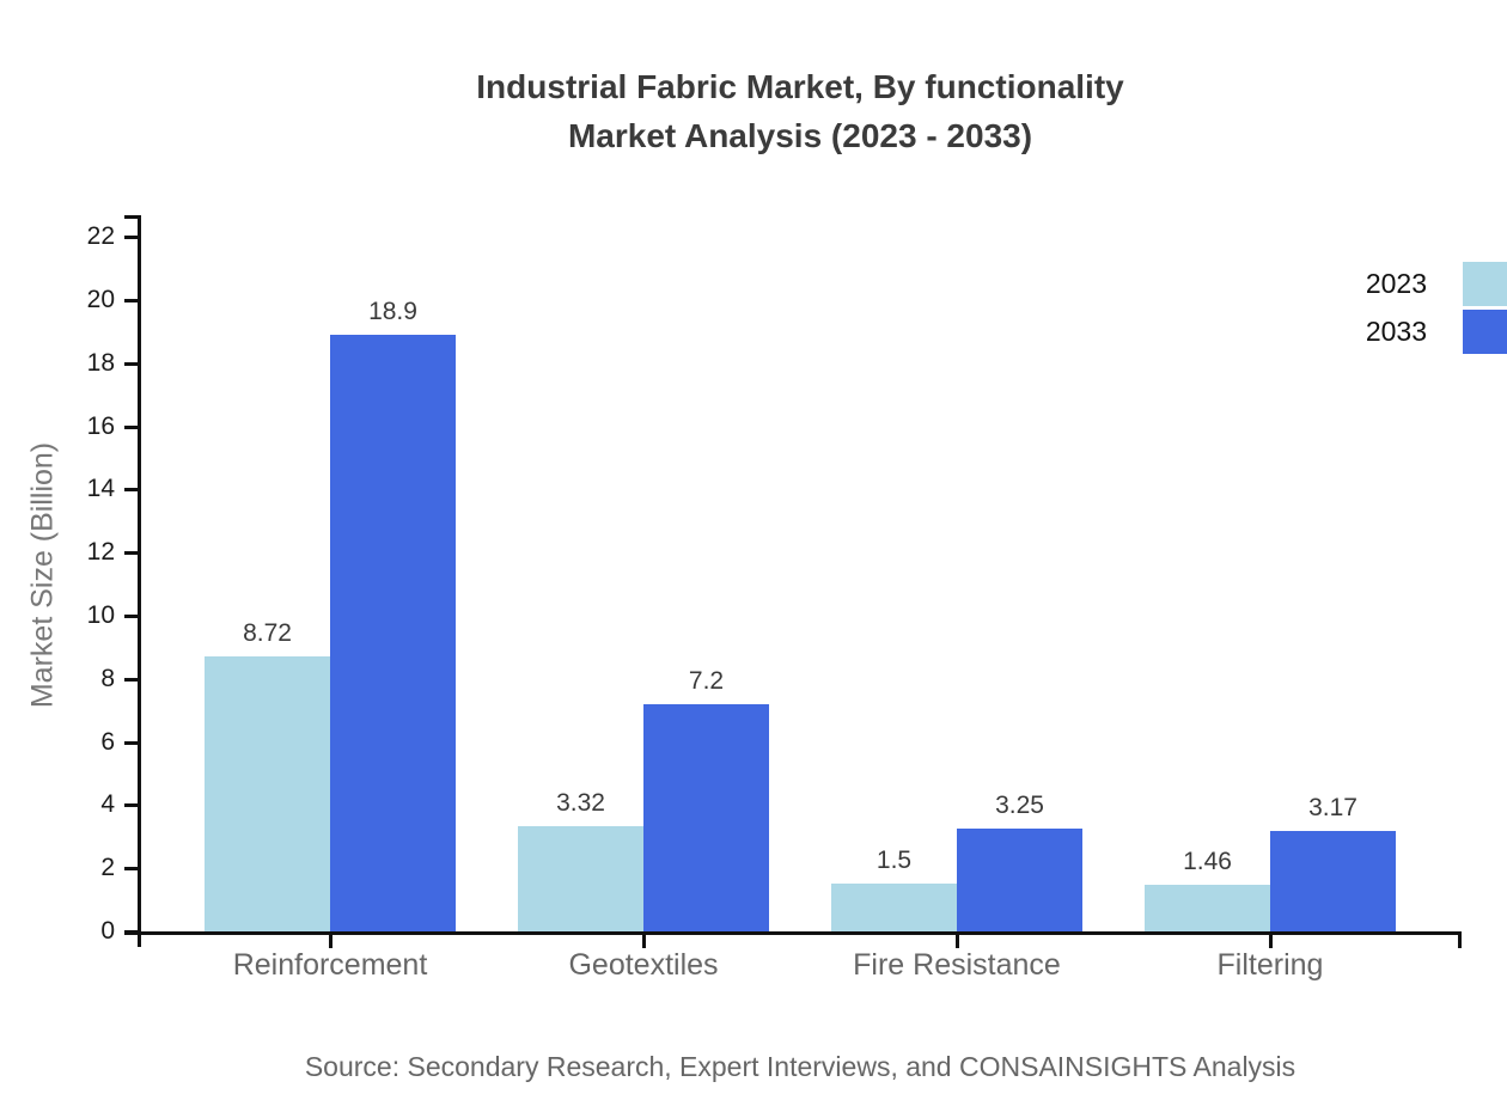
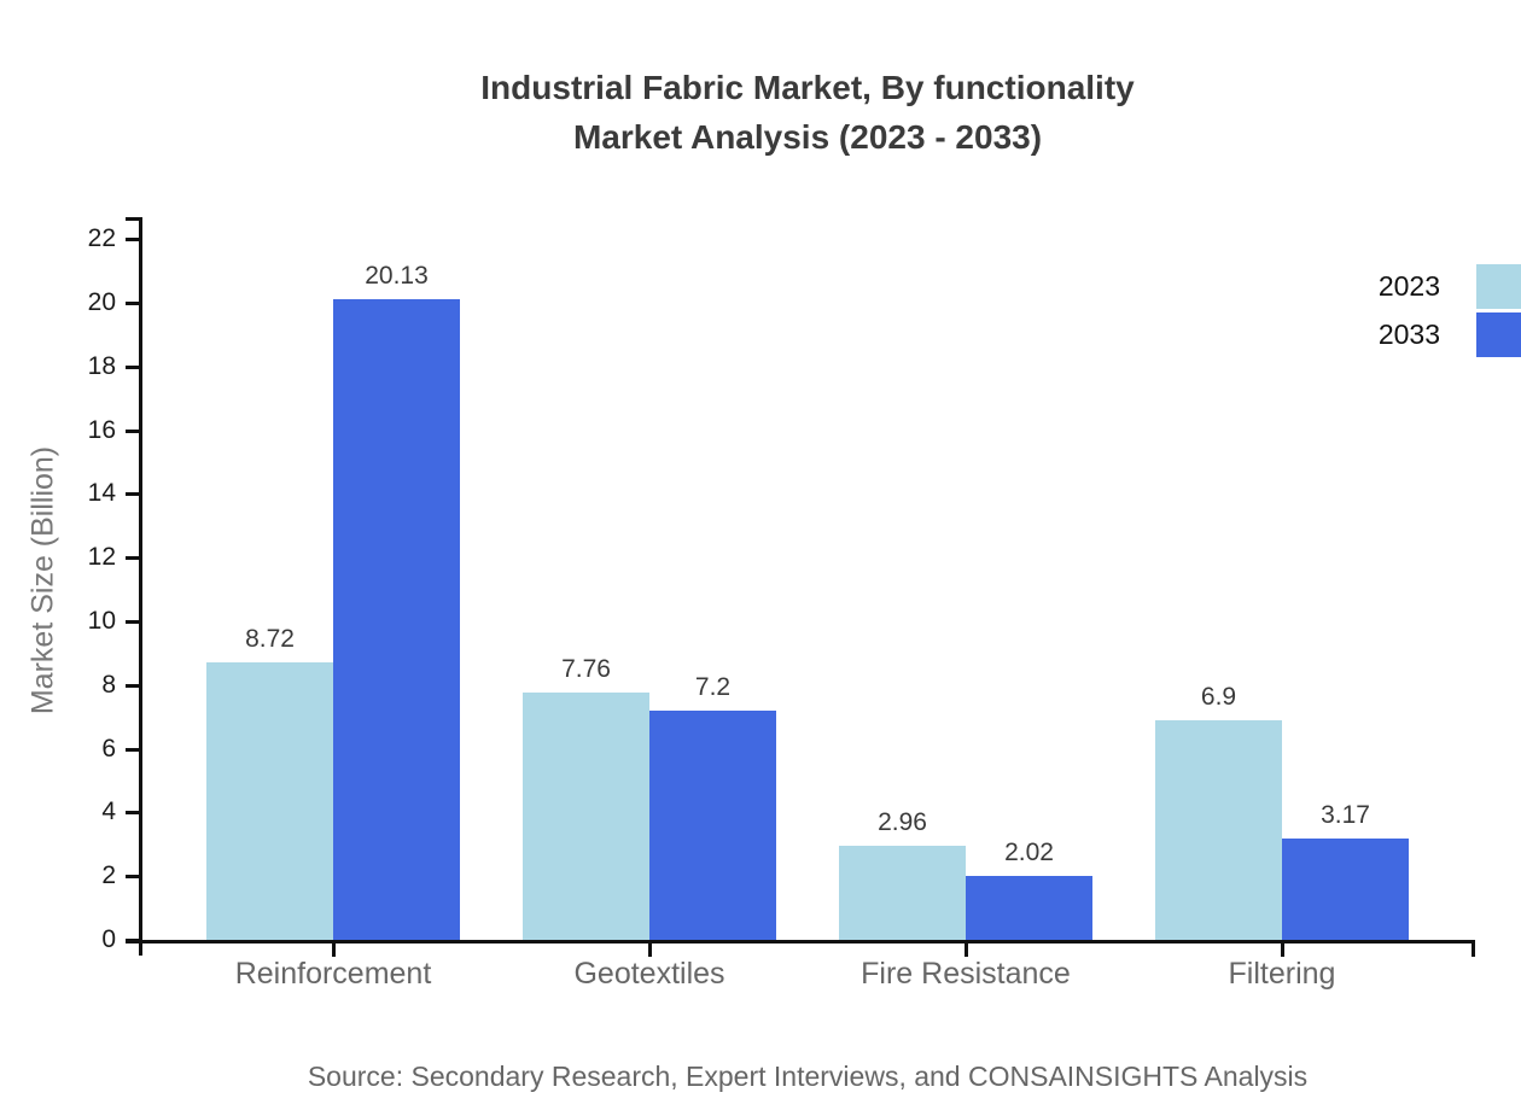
2033/Reinforcement: 18.9 -> 20.13
2023/Geotextiles: 3.32 -> 7.76
2023/Fire Resistance: 1.5 -> 2.96
2033/Fire Resistance: 3.25 -> 2.02
2023/Filtering: 1.46 -> 6.9
